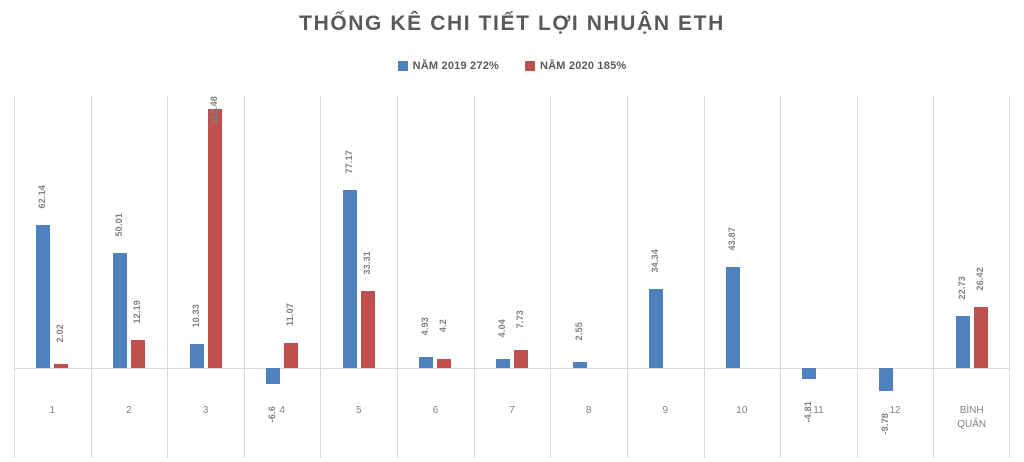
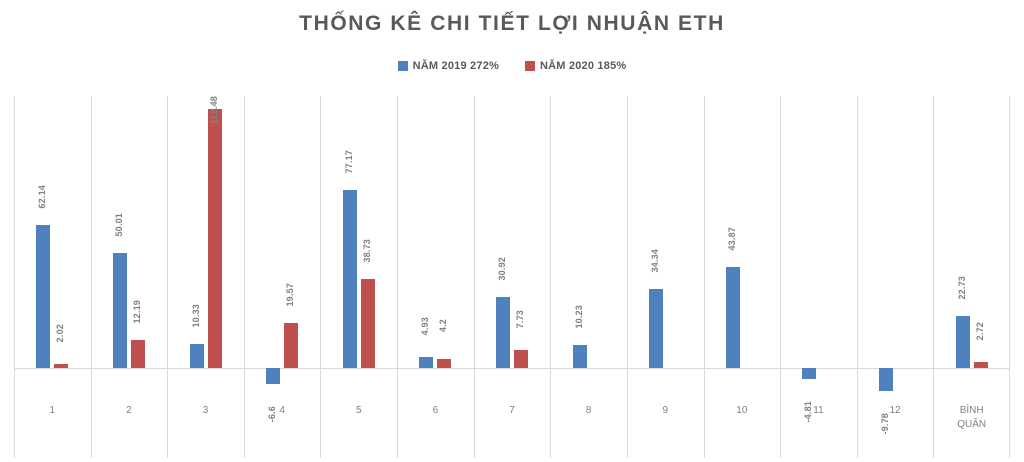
NĂM 2020 185%/4: 11.07 -> 19.57
NĂM 2020 185%/5: 33.31 -> 38.73
NĂM 2019 272%/7: 4.04 -> 30.92
NĂM 2019 272%/8: 2.55 -> 10.23
NĂM 2020 185%/BÌNH QUÂN: 26.42 -> 2.72
